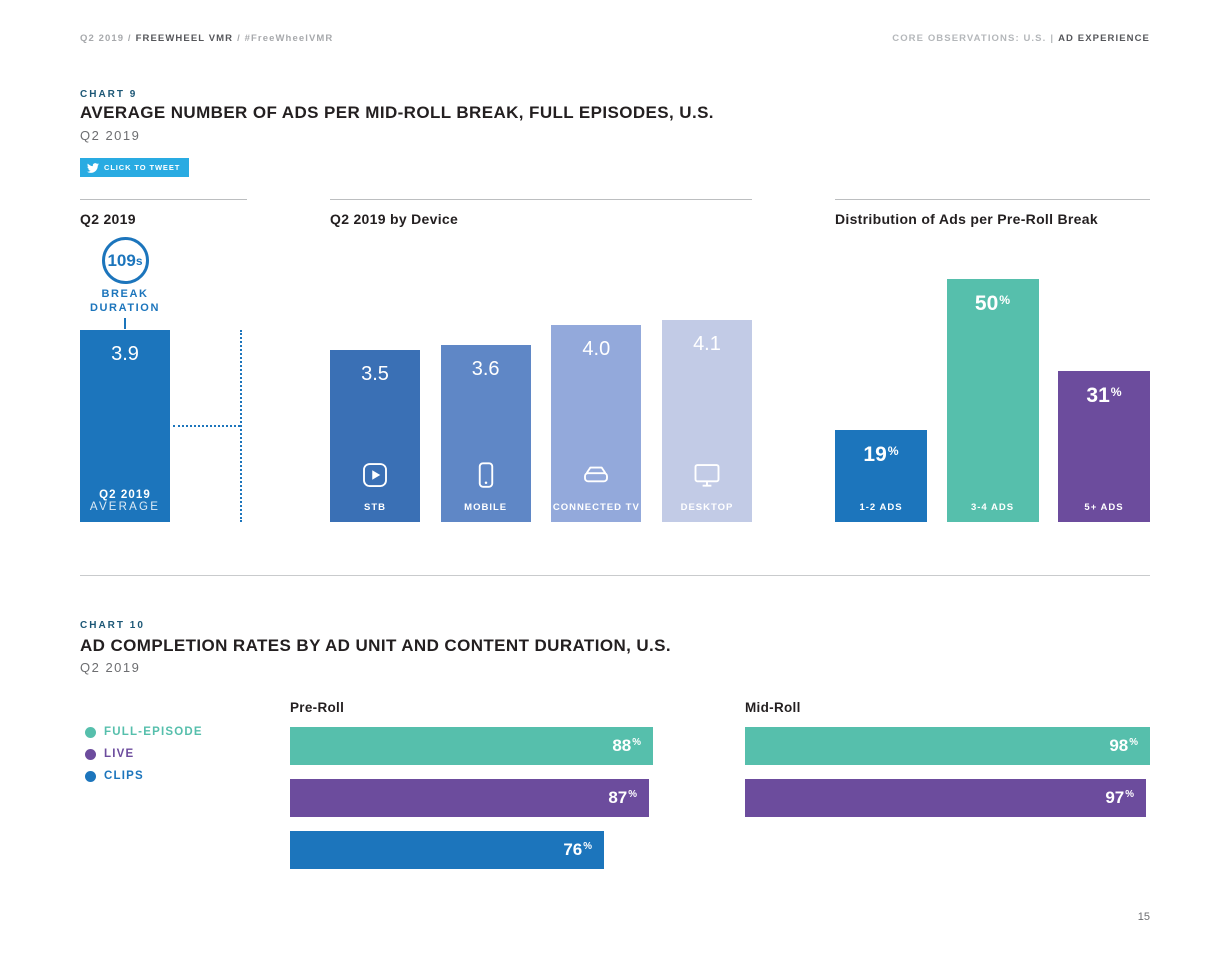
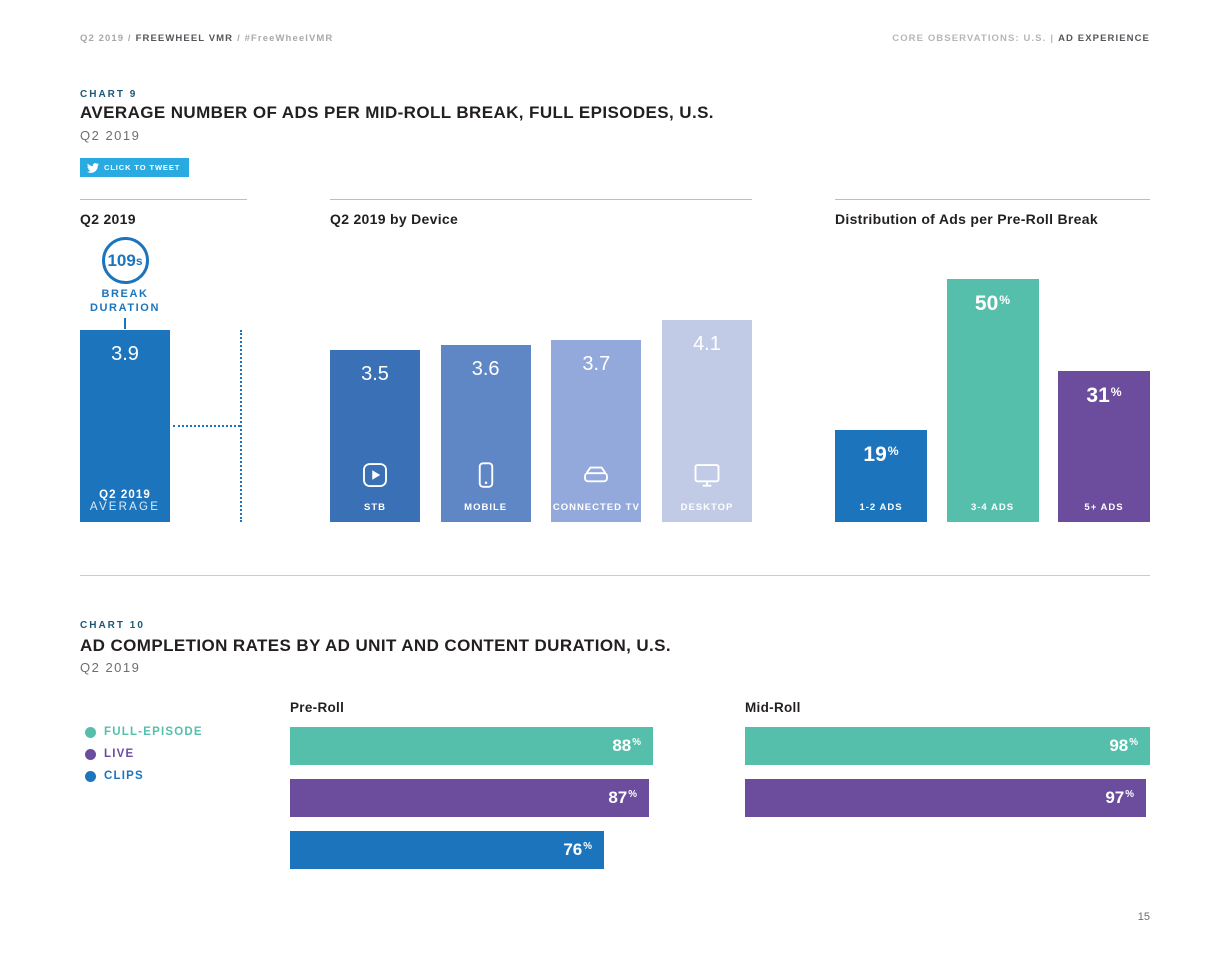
Q2 2019 by Device/CONNECTED TV: 4.0 -> 3.7
